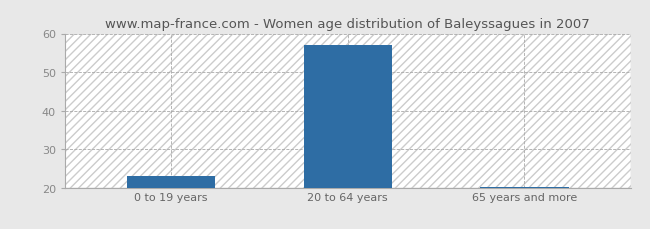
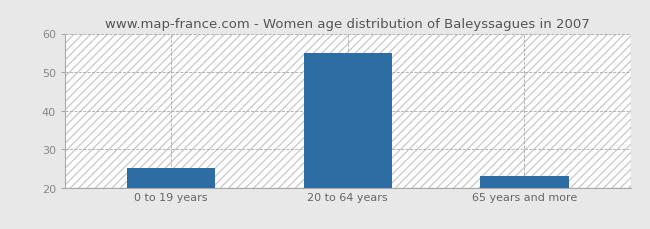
0 to 19 years: 23.0 -> 25.0
20 to 64 years: 57.0 -> 55.0
65 years and more: 20.2 -> 23.0
